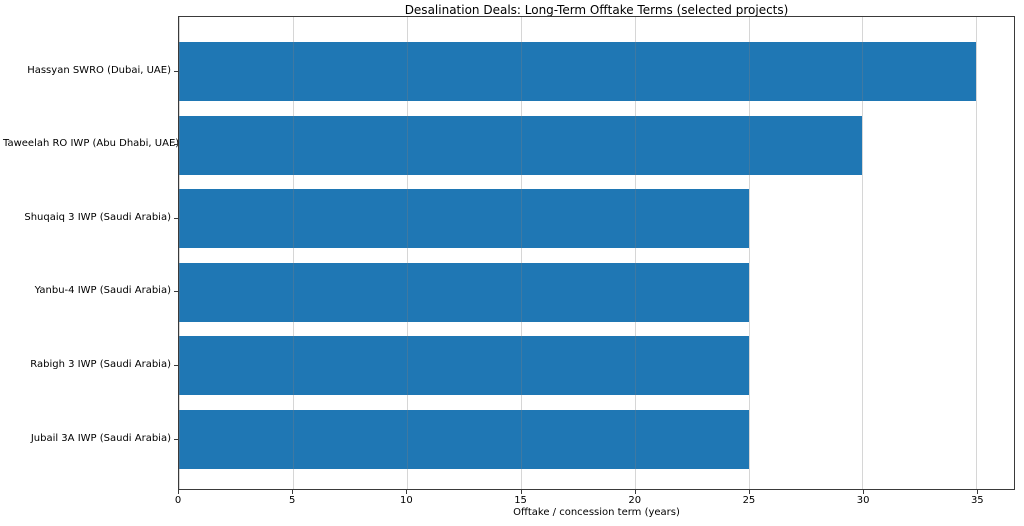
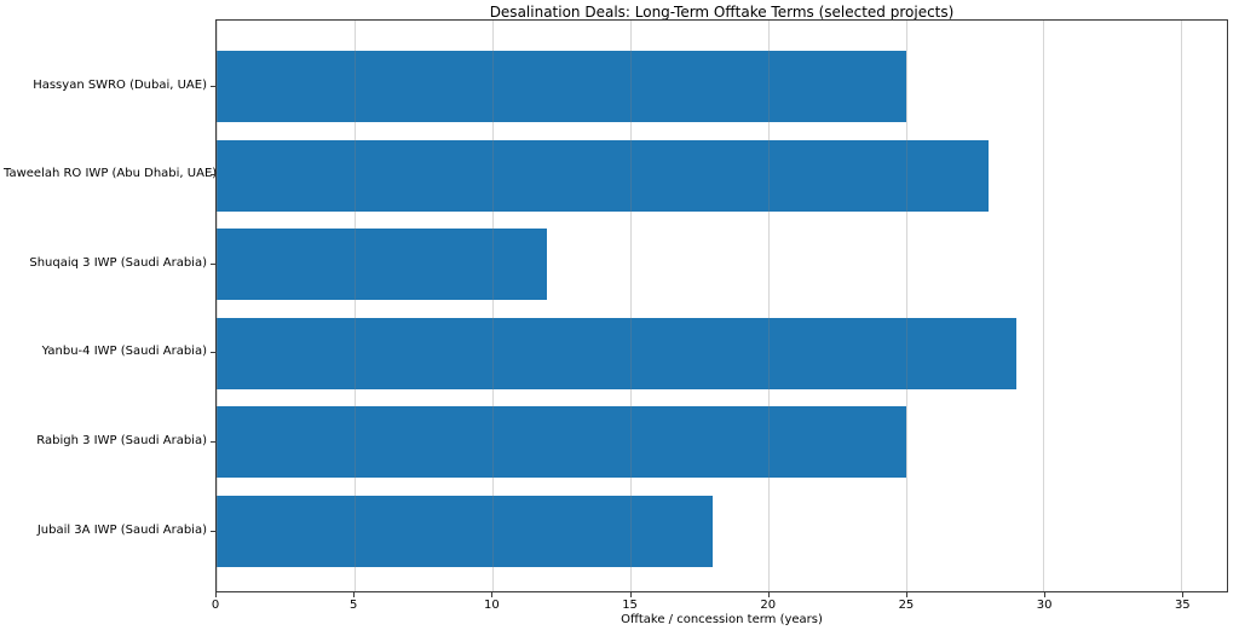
Hassyan SWRO (Dubai, UAE): 35 -> 25
Taweelah RO IWP (Abu Dhabi, UAE): 30 -> 28
Shuqaiq 3 IWP (Saudi Arabia): 25 -> 12
Yanbu-4 IWP (Saudi Arabia): 25 -> 29
Jubail 3A IWP (Saudi Arabia): 25 -> 18
